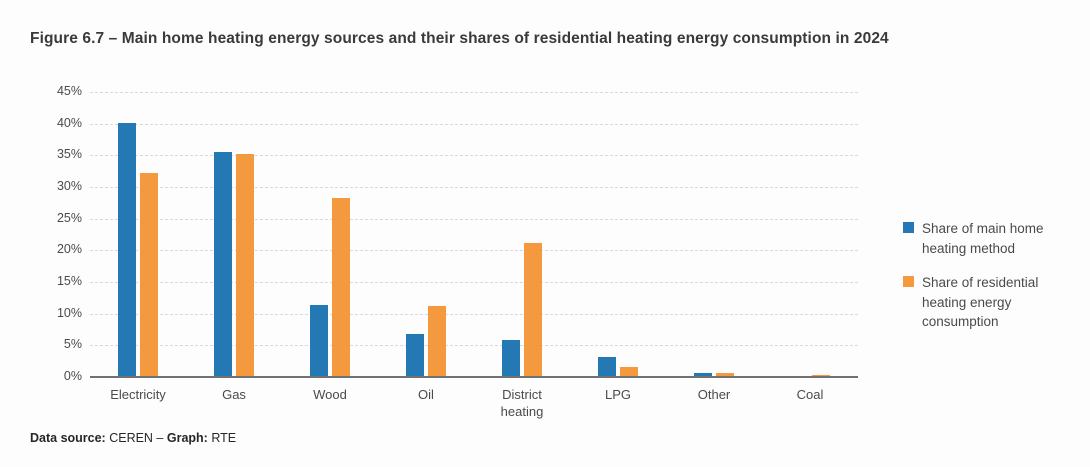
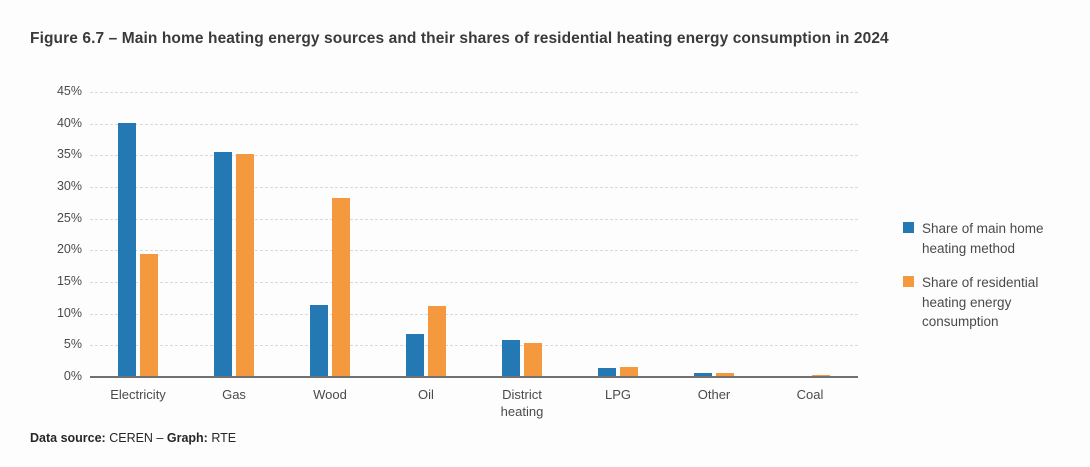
Share of residential heating energy consumption/Electricity: 32% -> 19%
Share of residential heating energy consumption/District heating: 21% -> 5%
Share of main home heating method/LPG: 3% -> 1%
